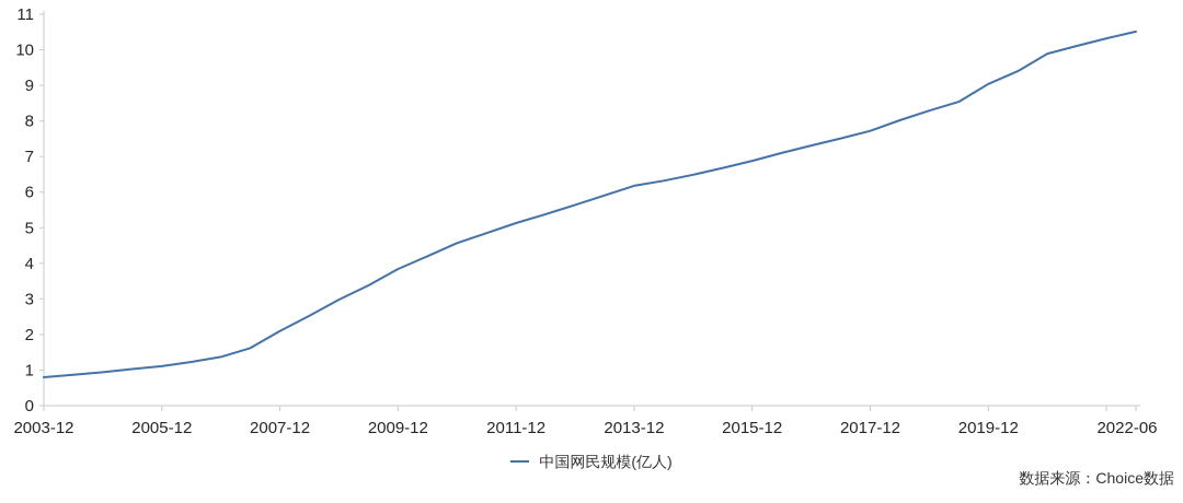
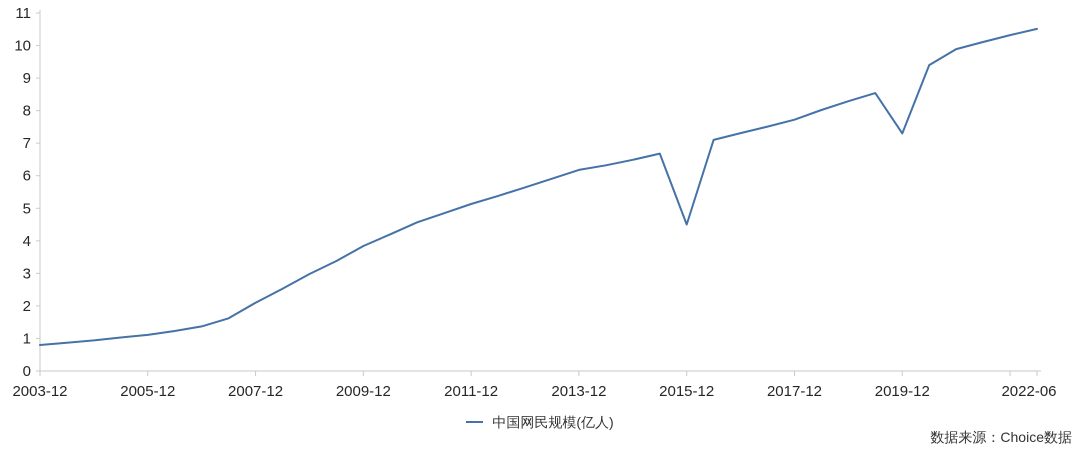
2015-12: 6.9 -> 4.5
2019-12: 9.0 -> 7.3
